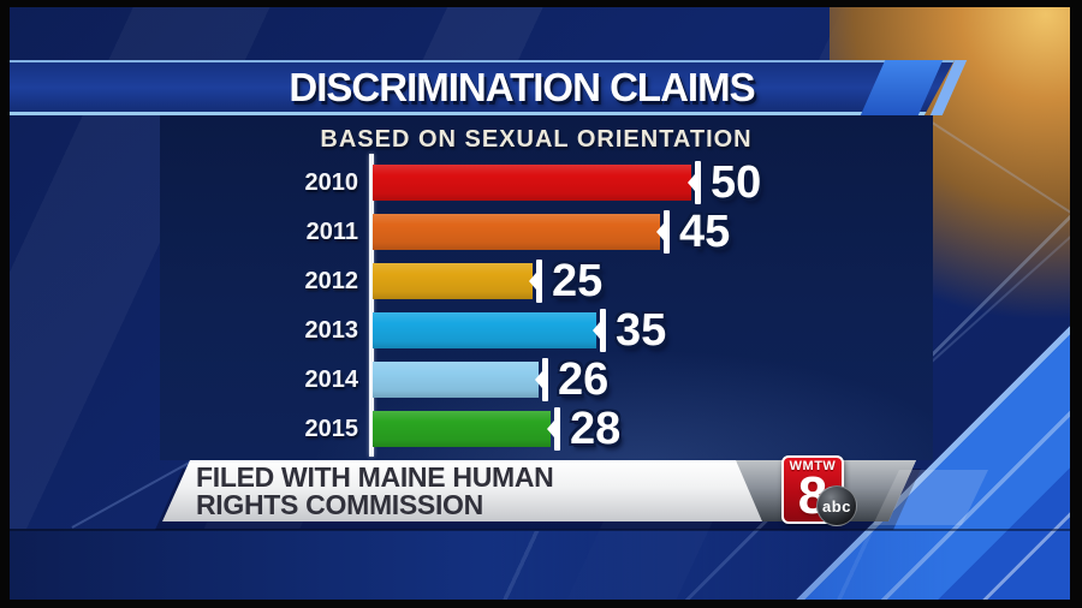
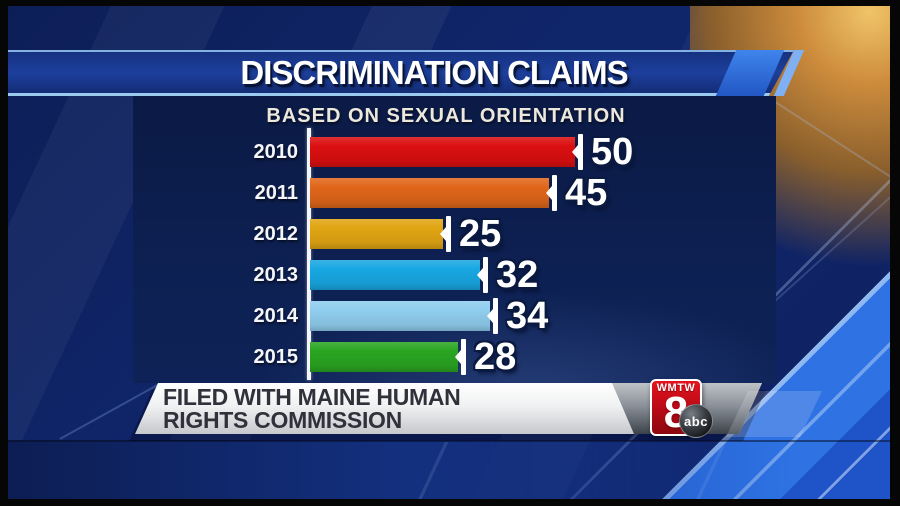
2013: 35 -> 32
2014: 26 -> 34
